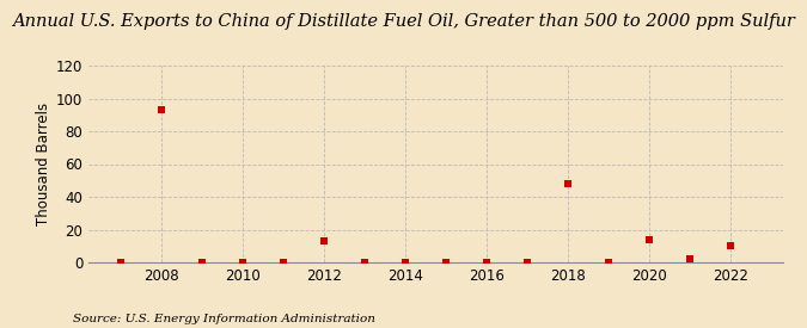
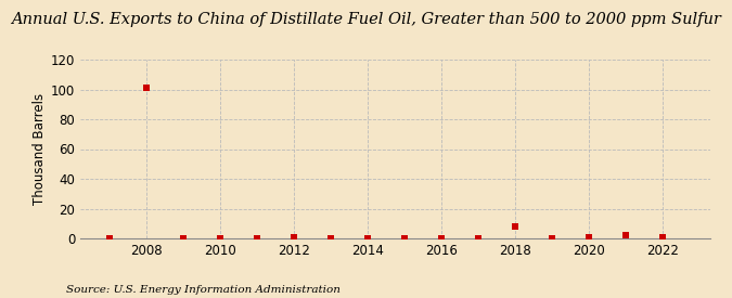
2008: 93 -> 101
2012: 13 -> 1
2018: 48 -> 8
2020: 14 -> 1
2022: 10 -> 1
